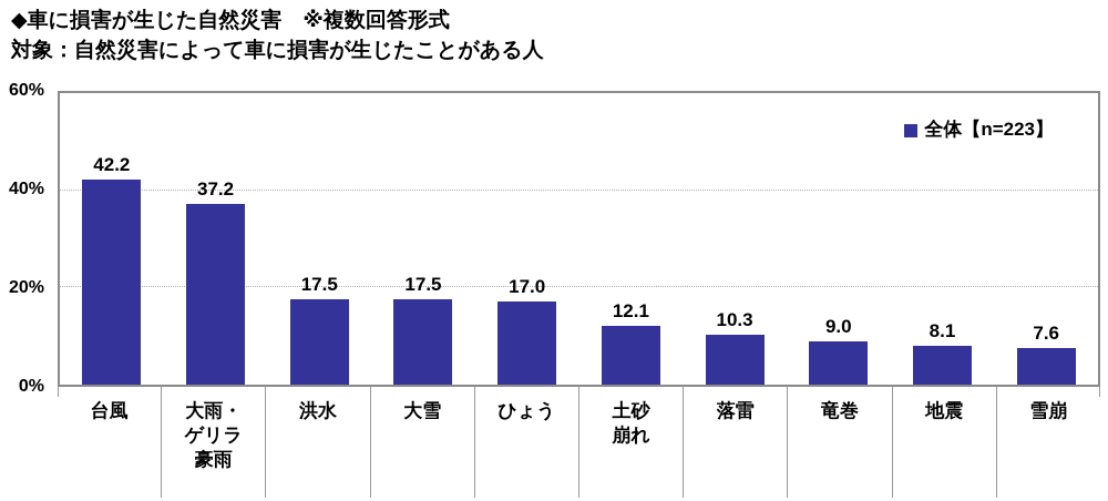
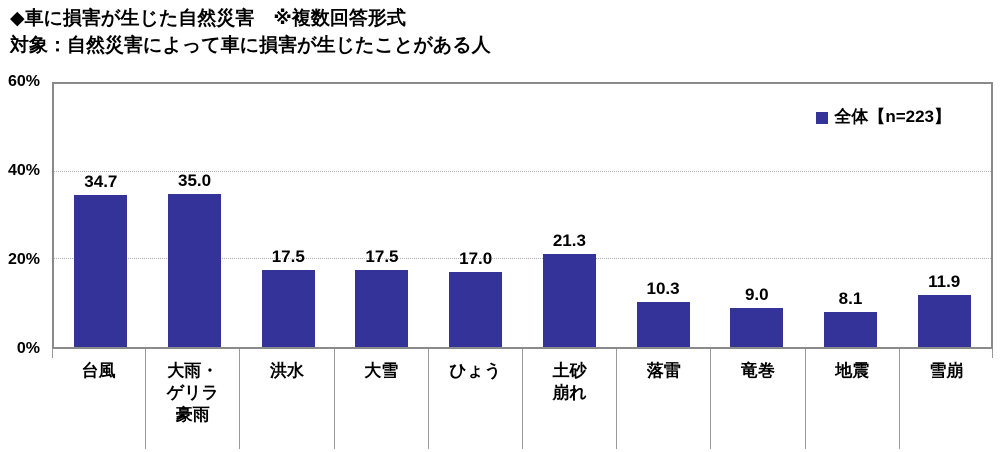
台風: 42.2 -> 34.7
大雨・ ゲリラ 豪雨: 37.2 -> 35.0
土砂 崩れ: 12.1 -> 21.3
雪崩: 7.6 -> 11.9
